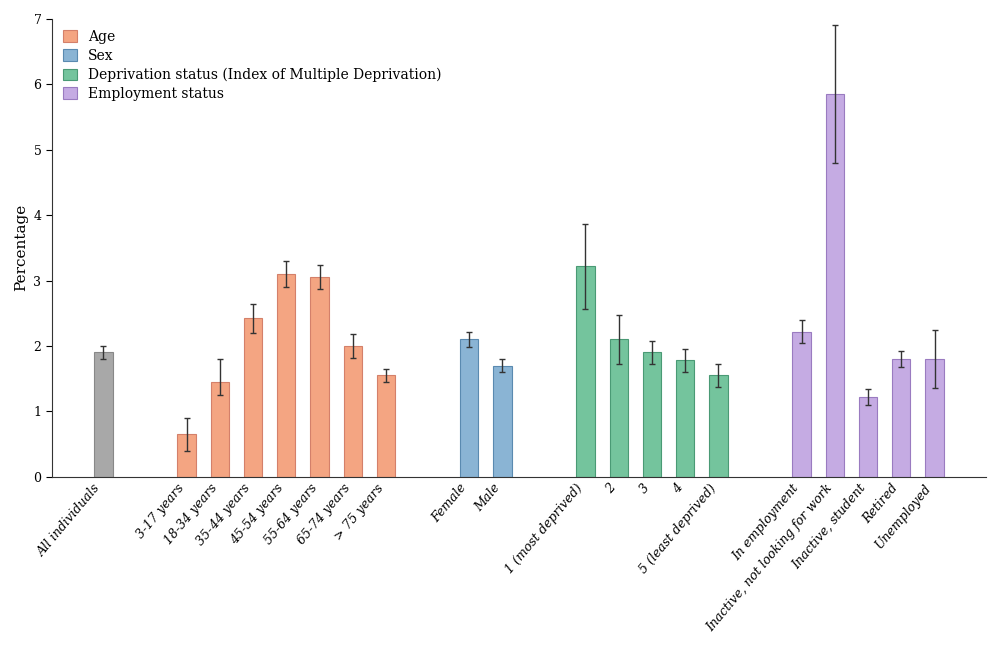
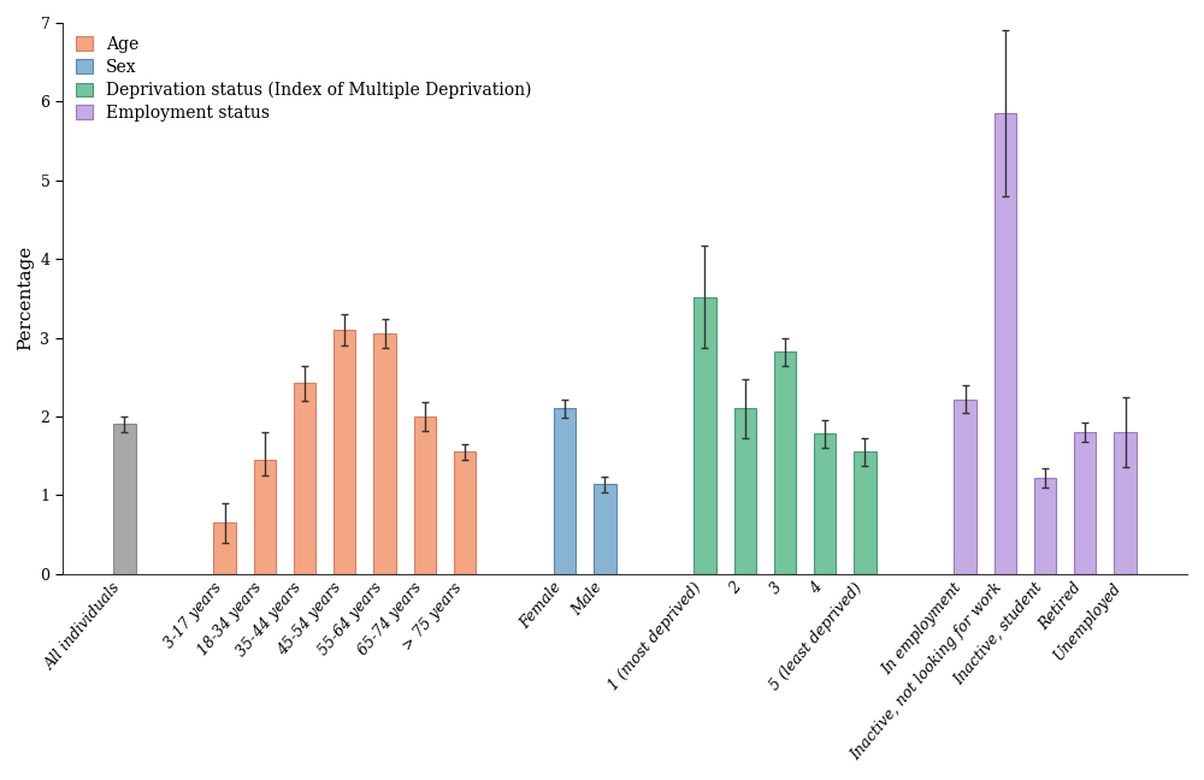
Male: 1.70 -> 1.14
1 (most deprived): 3.22 -> 3.52
3: 1.90 -> 2.82
